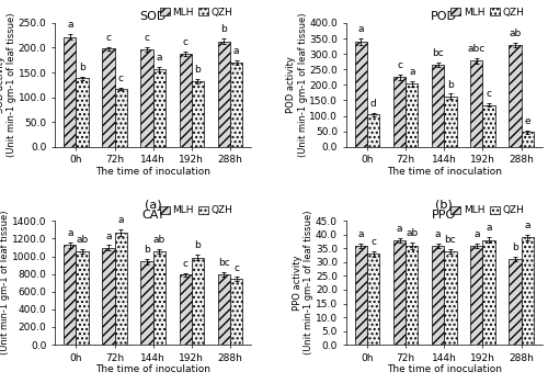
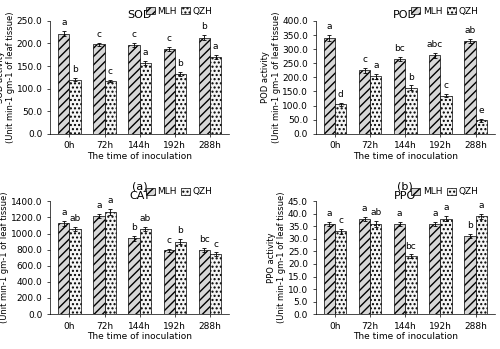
SOD/QZH/0h: 138 -> 120
CAT/MLH/72h: 1100 -> 1220
CAT/QZH/192h: 980 -> 900
PPO/QZH/144h: 34 -> 23
